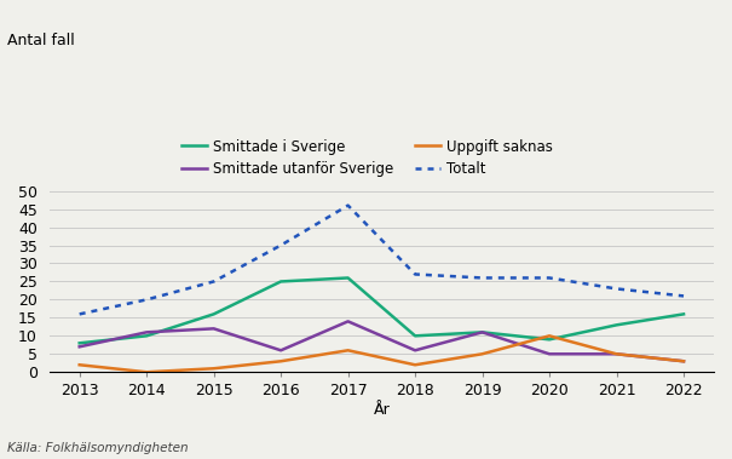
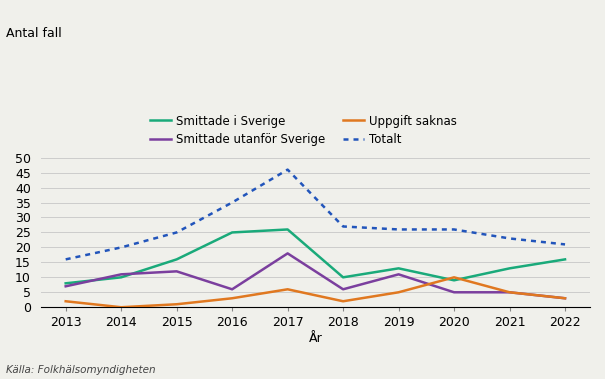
Smittade utanför Sverige/2017: 14 -> 18
Smittade i Sverige/2019: 11 -> 13
